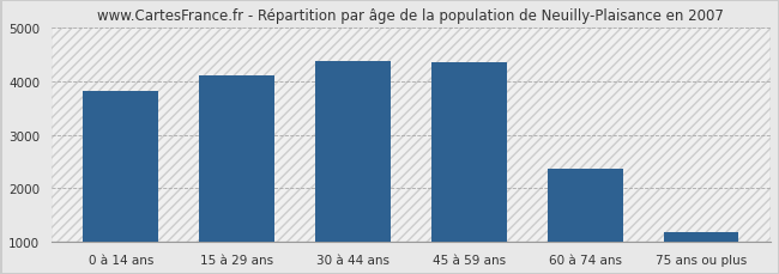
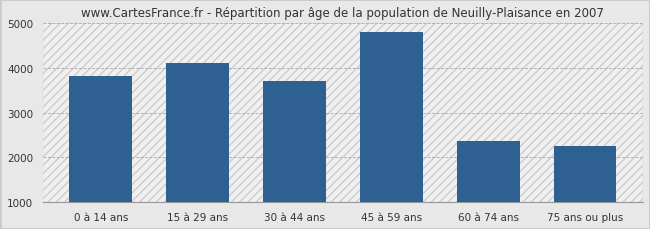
30 à 44 ans: 4380 -> 3700
45 à 59 ans: 4340 -> 4800
75 ans ou plus: 1190 -> 2250
